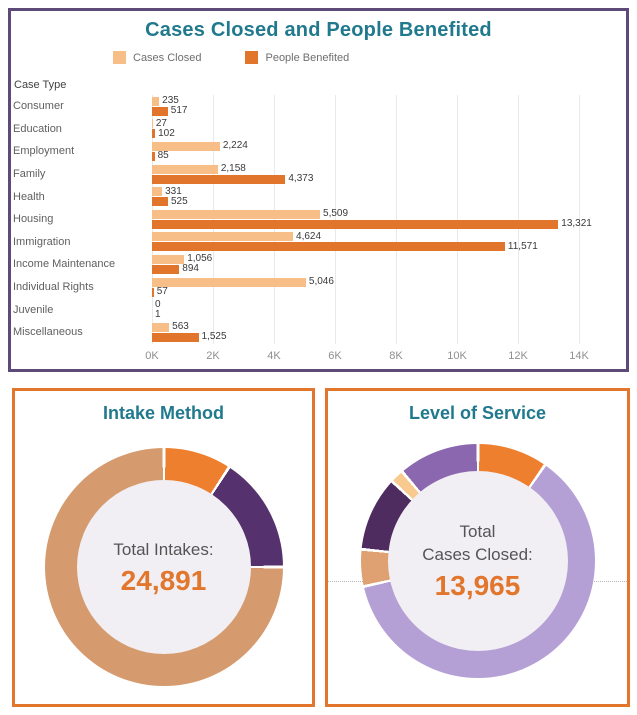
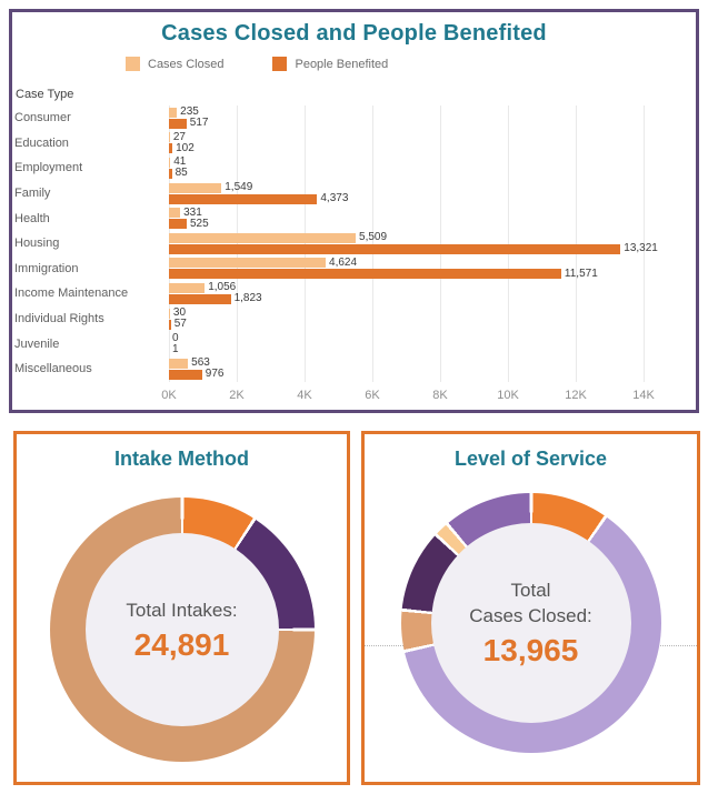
Cases Closed and People Benefited/Cases Closed/Employment: 2,224 -> 41
Cases Closed and People Benefited/Cases Closed/Family: 2,158 -> 1,549
Cases Closed and People Benefited/People Benefited/Income Maintenance: 894 -> 1,823
Cases Closed and People Benefited/Cases Closed/Individual Rights: 5,046 -> 30
Cases Closed and People Benefited/People Benefited/Miscellaneous: 1,525 -> 976
